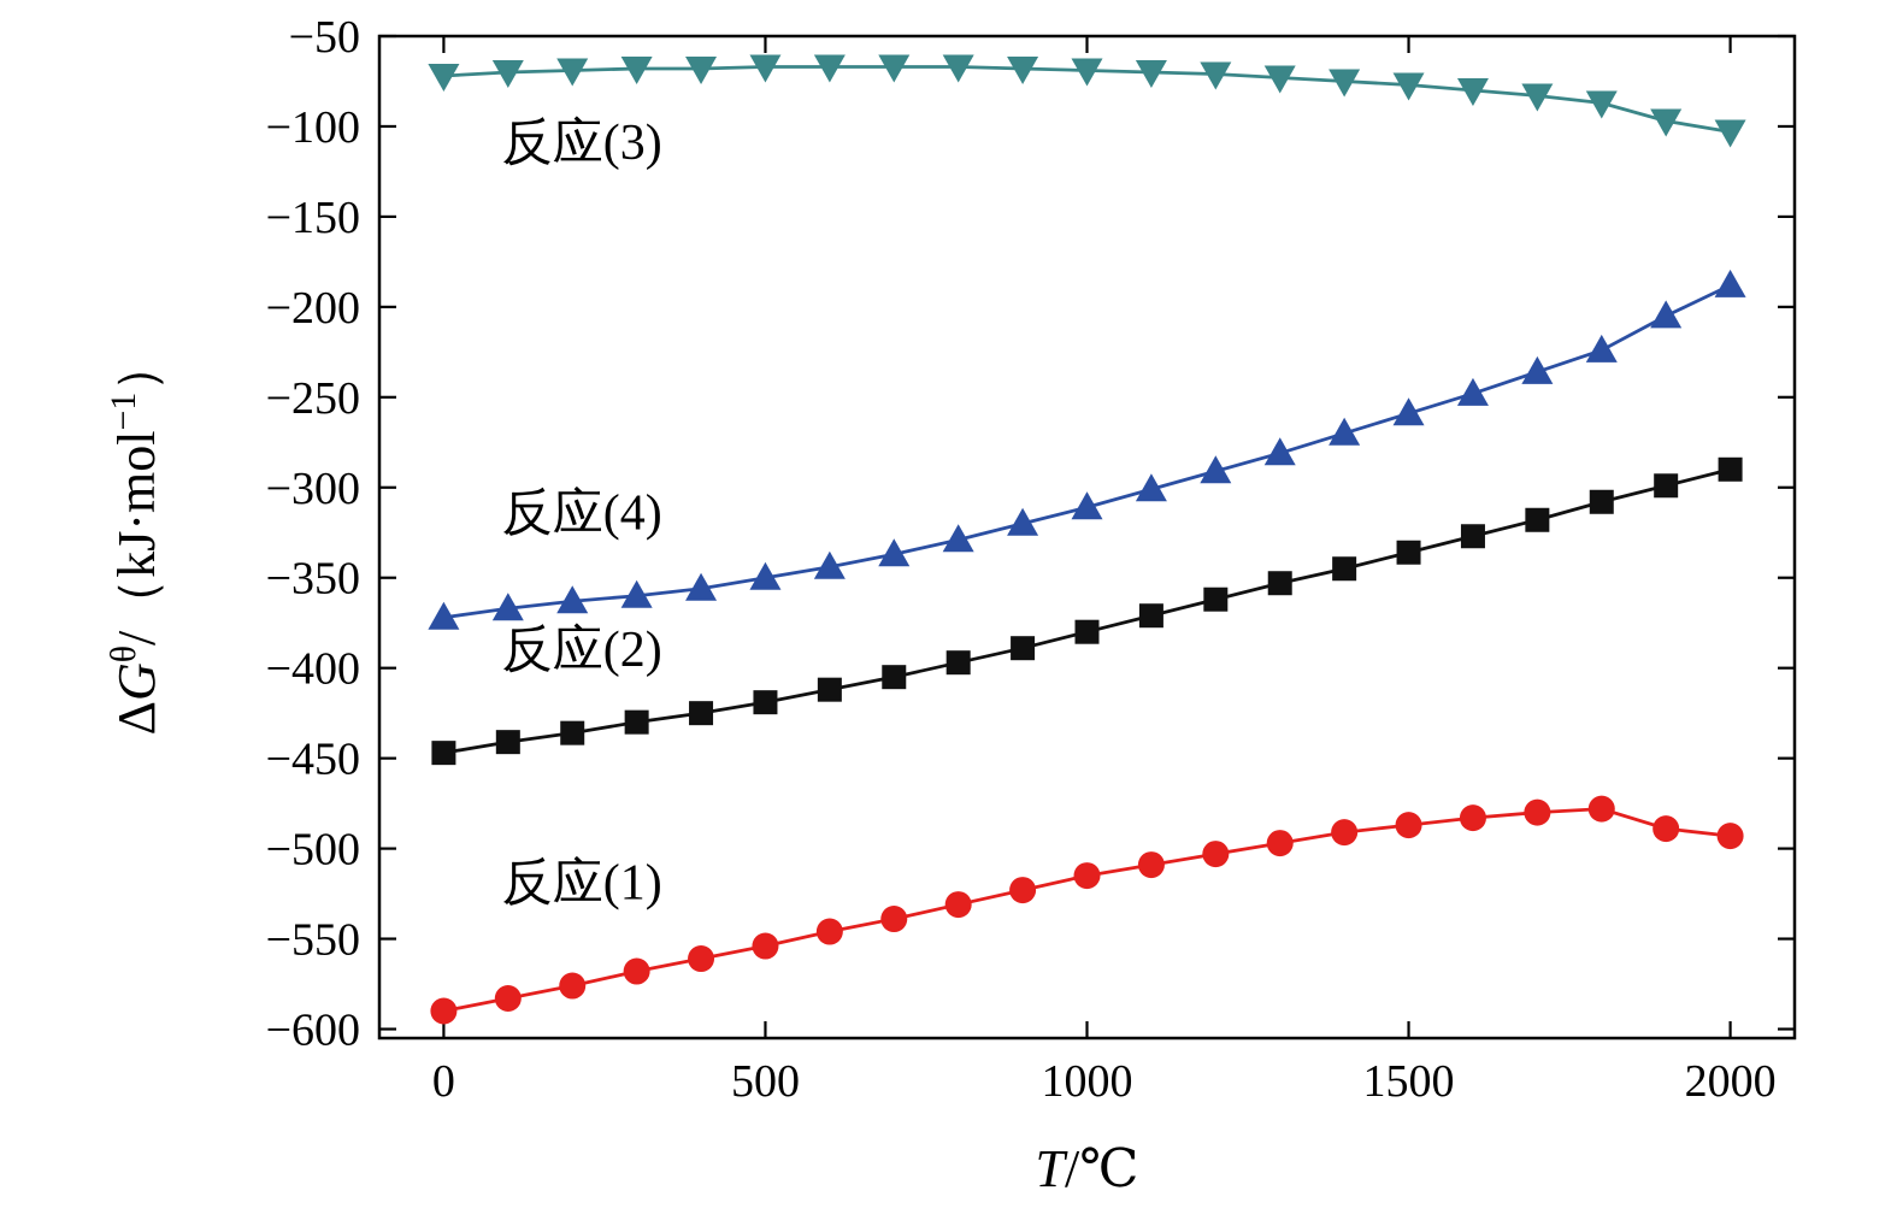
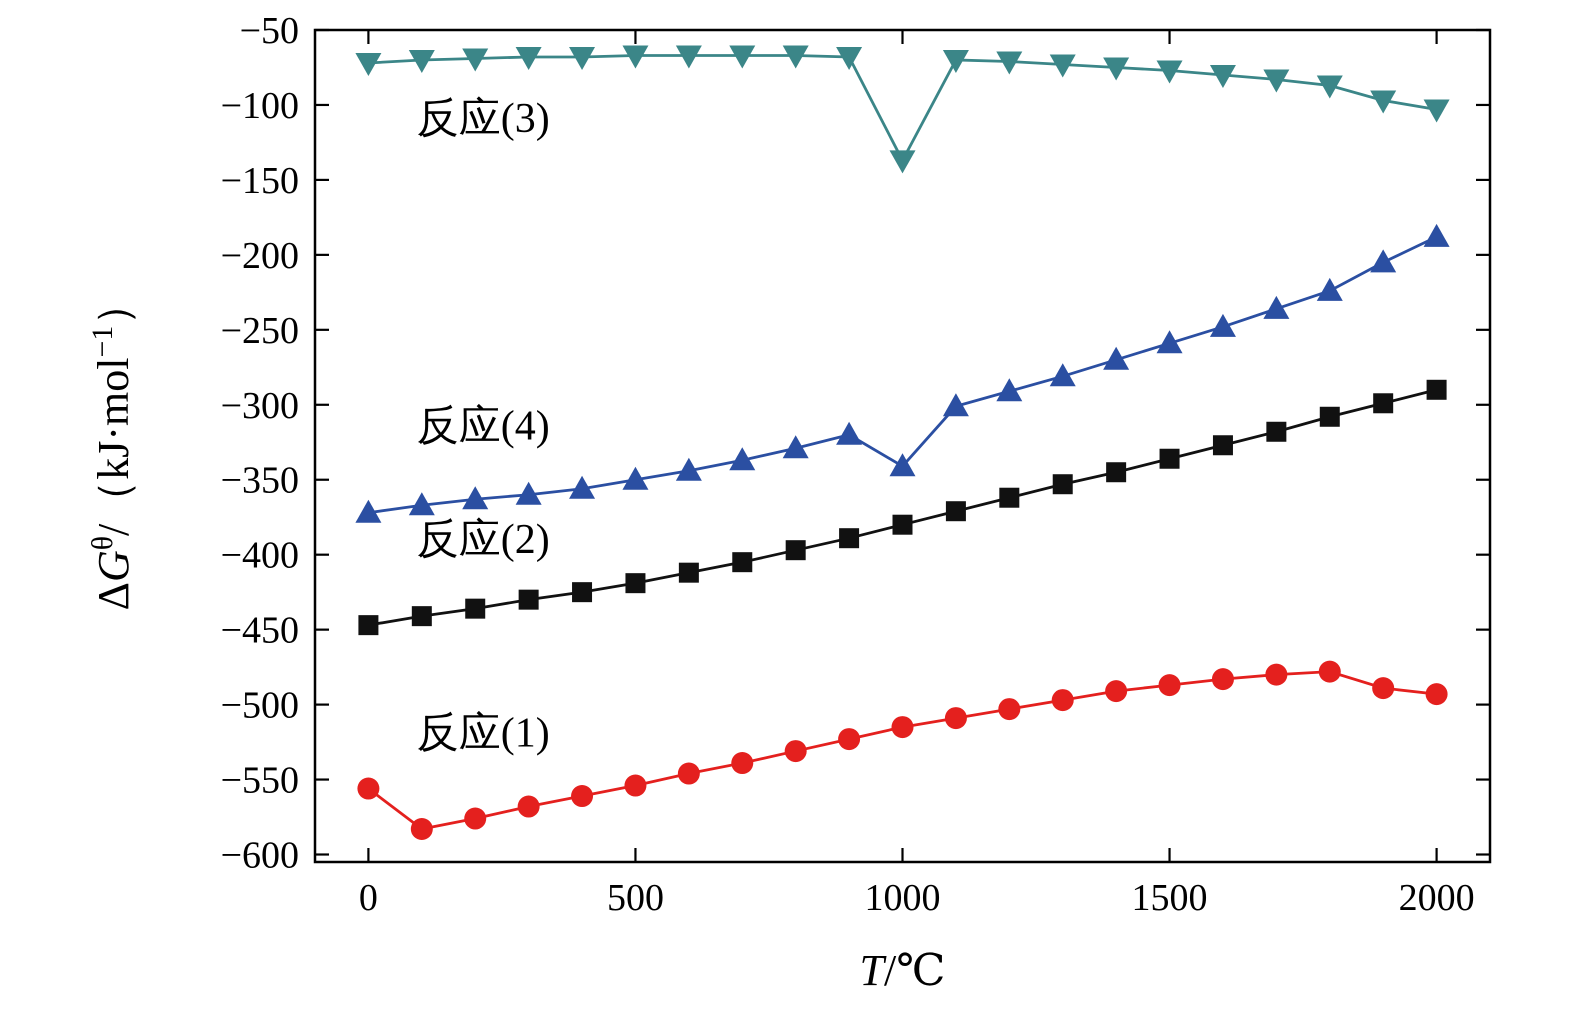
反应(1)/0: -590 -> -556
反应(3)/1000: -69 -> -137
反应(4)/1000: -311 -> -341
